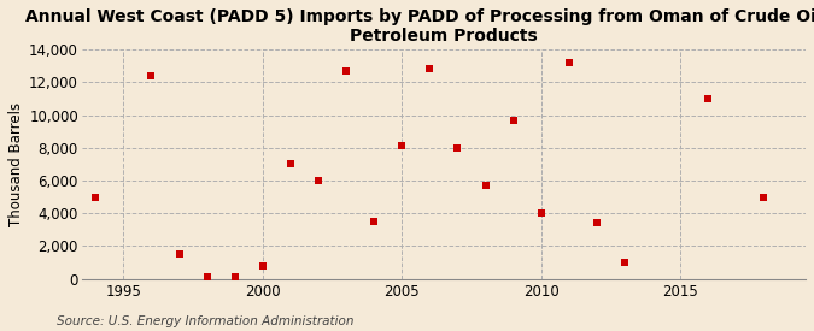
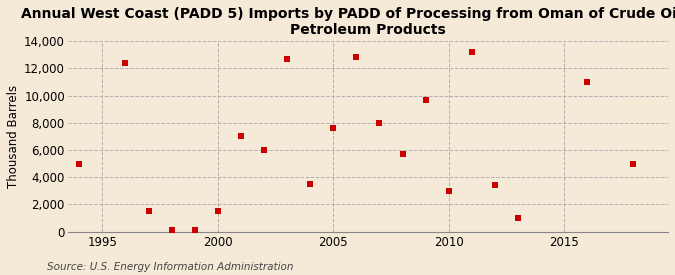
2000: 800 -> 1,500
2005: 8,100 -> 7,600
2010: 4,000 -> 3,000
